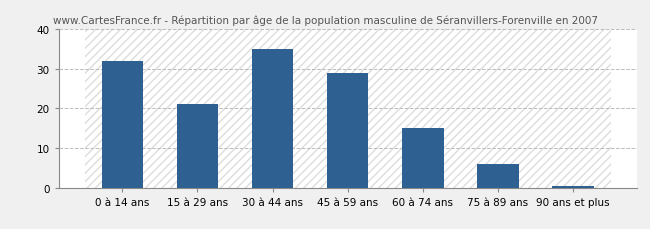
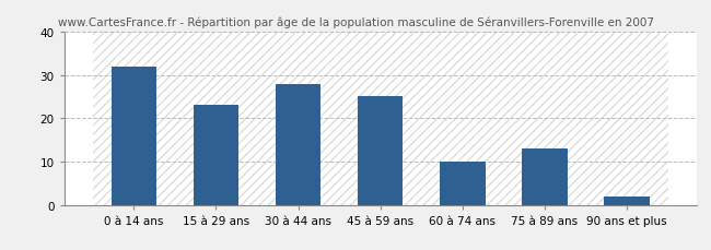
15 à 29 ans: 21.0 -> 23.0
30 à 44 ans: 35.0 -> 28.0
45 à 59 ans: 29.0 -> 25.0
60 à 74 ans: 15.0 -> 10.0
75 à 89 ans: 6.0 -> 13.0
90 ans et plus: 0.4 -> 2.0
